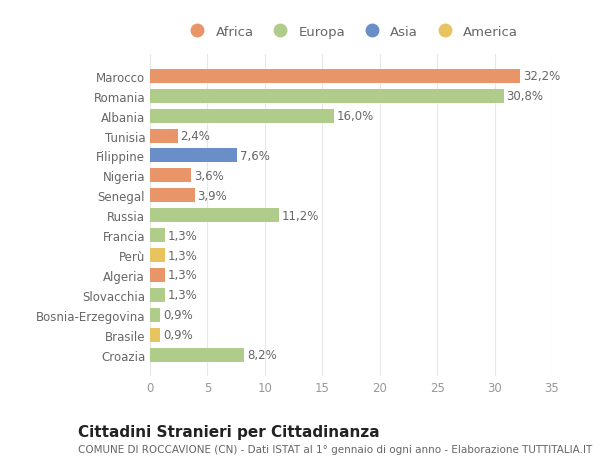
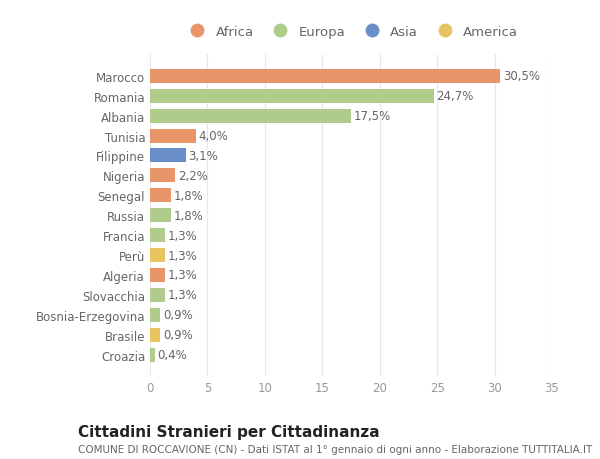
Marocco: 32,2% -> 30,5%
Romania: 30,8% -> 24,7%
Albania: 16,0% -> 17,5%
Tunisia: 2,4% -> 4,0%
Filippine: 7,6% -> 3,1%
Nigeria: 3,6% -> 2,2%
Senegal: 3,9% -> 1,8%
Russia: 11,2% -> 1,8%
Croazia: 8,2% -> 0,4%
